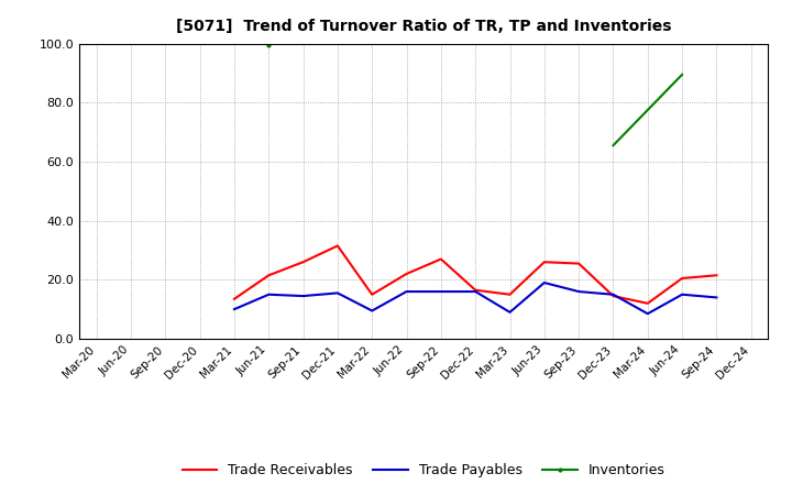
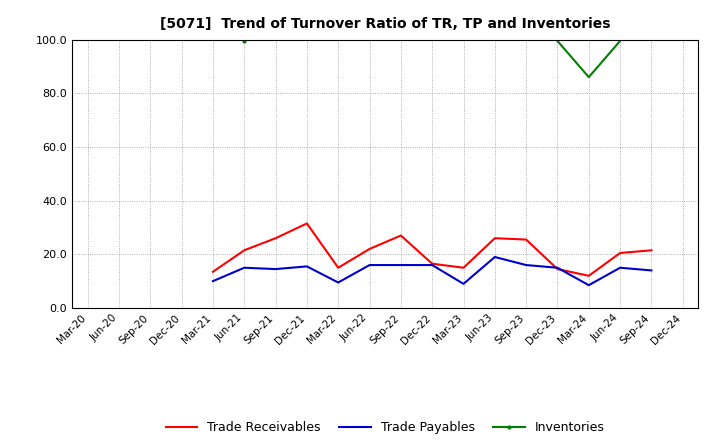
Inventories/Dec-23: 65.5 -> 99.5
Inventories/Mar-24: 77.5 -> 86.0
Inventories/Jun-24: 89.5 -> 99.5
